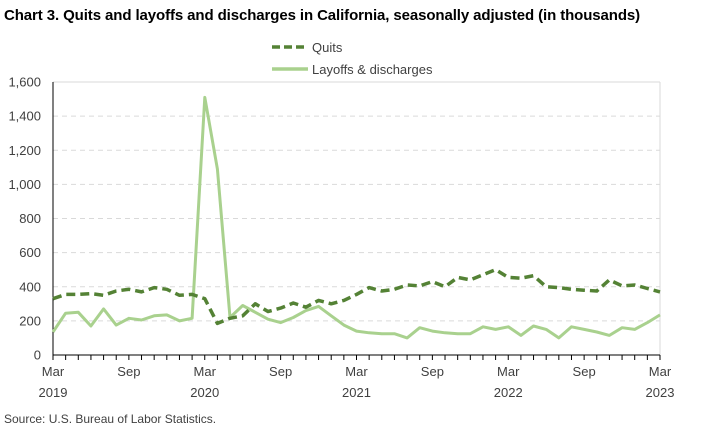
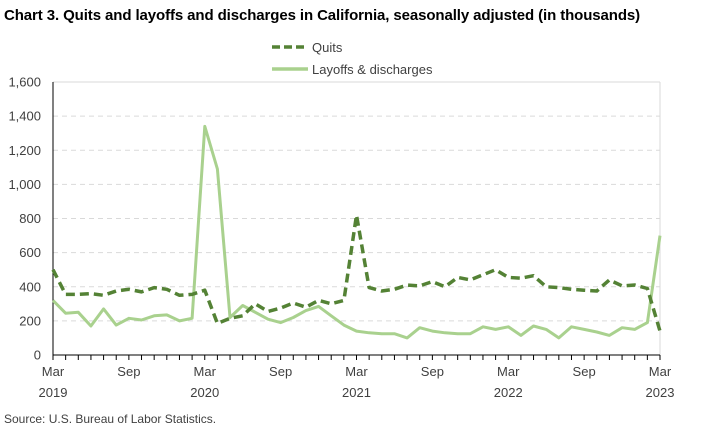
Quits/Mar 2019: 330 -> 500
Layoffs & discharges/Mar 2019: 140 -> 320
Quits/Mar 2020: 330 -> 380
Layoffs & discharges/Mar 2020: 1510 -> 1340
Quits/Mar 2021: 360 -> 820
Quits/Mar 2023: 370 -> 140
Layoffs & discharges/Mar 2023: 240 -> 700
